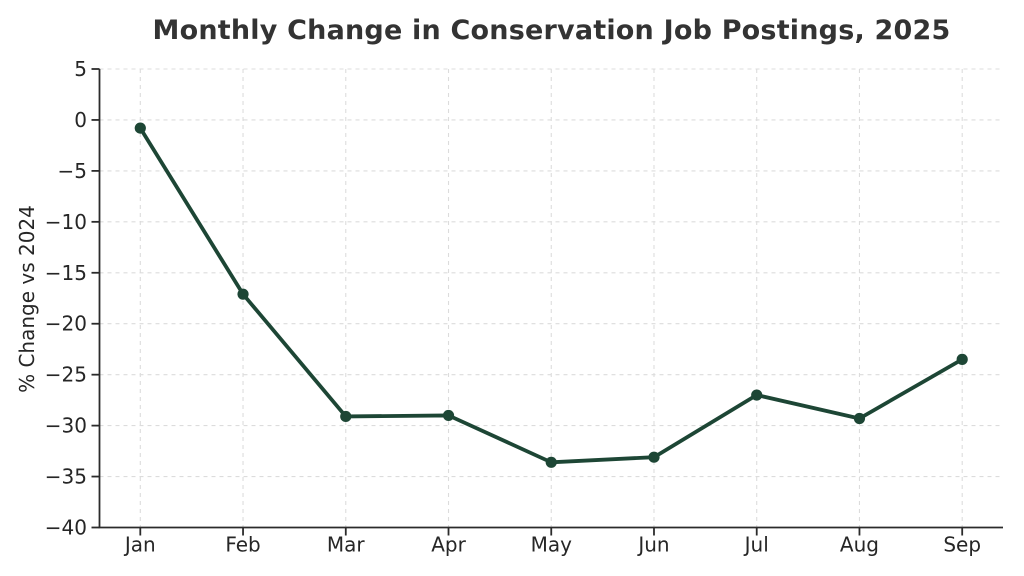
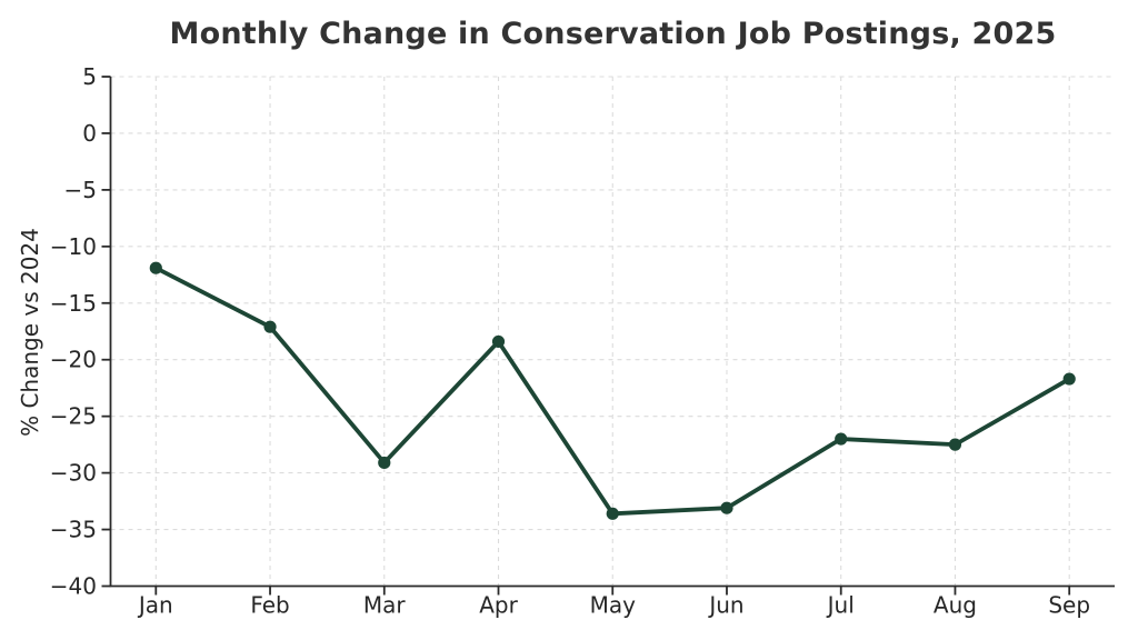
Jan: -0.8 -> -11.9
Apr: -29.0 -> -18.4
Aug: -29.3 -> -27.5
Sep: -23.5 -> -21.7
